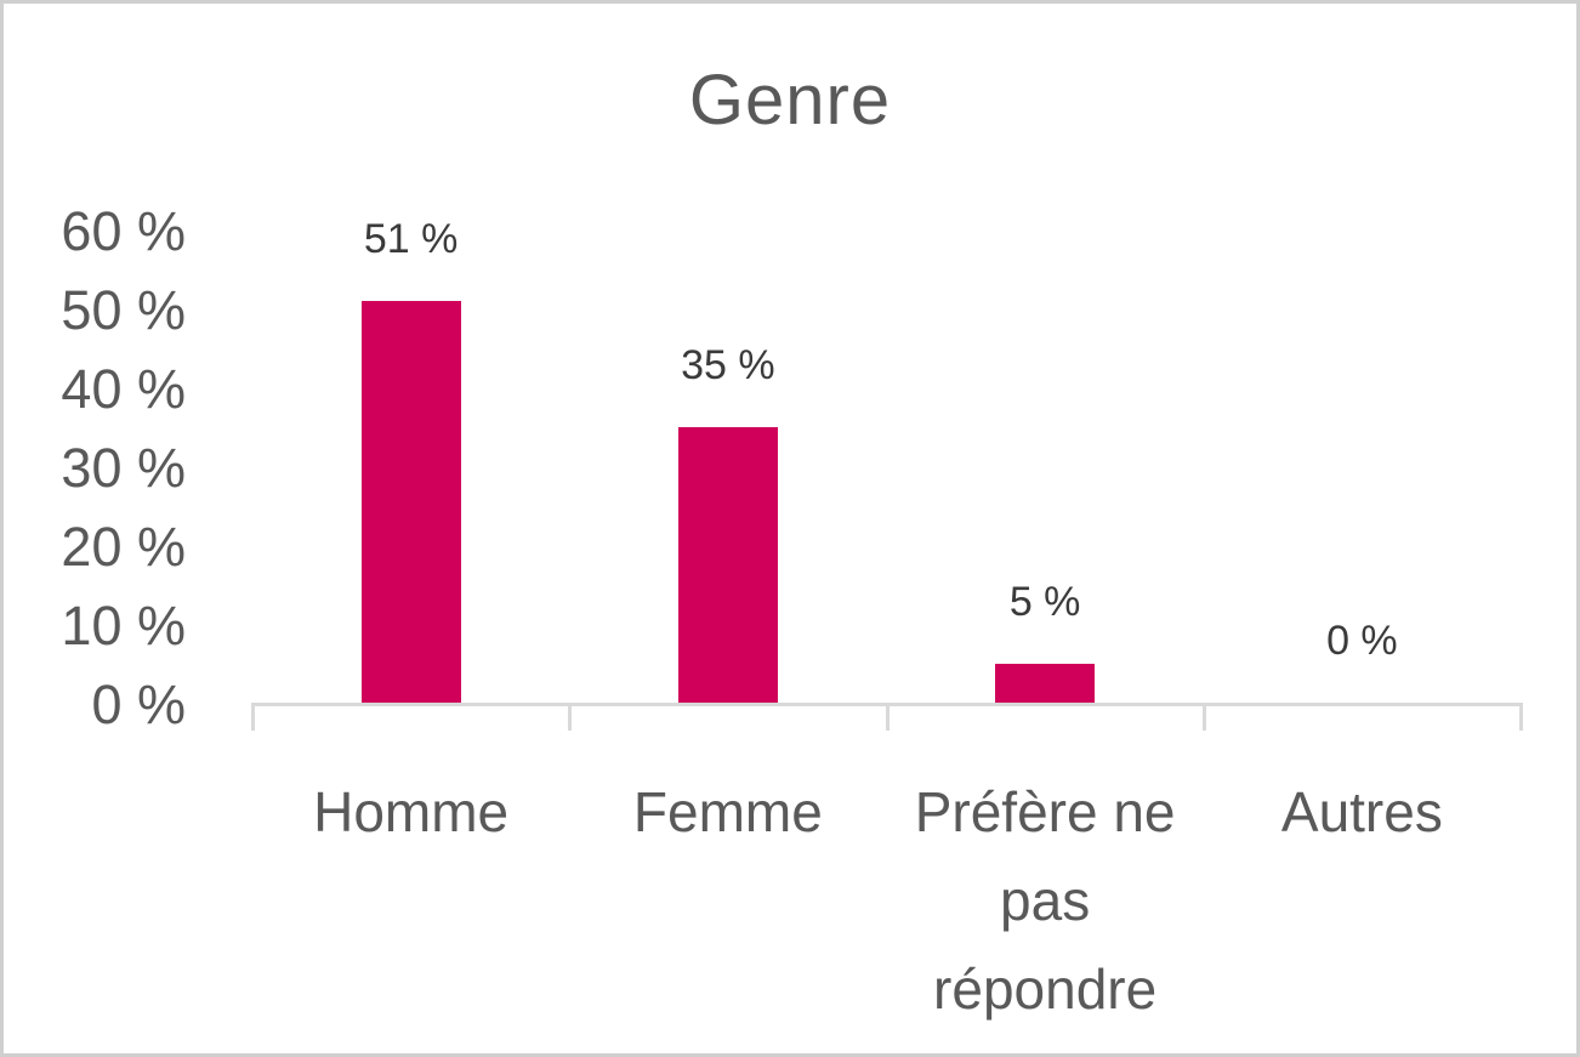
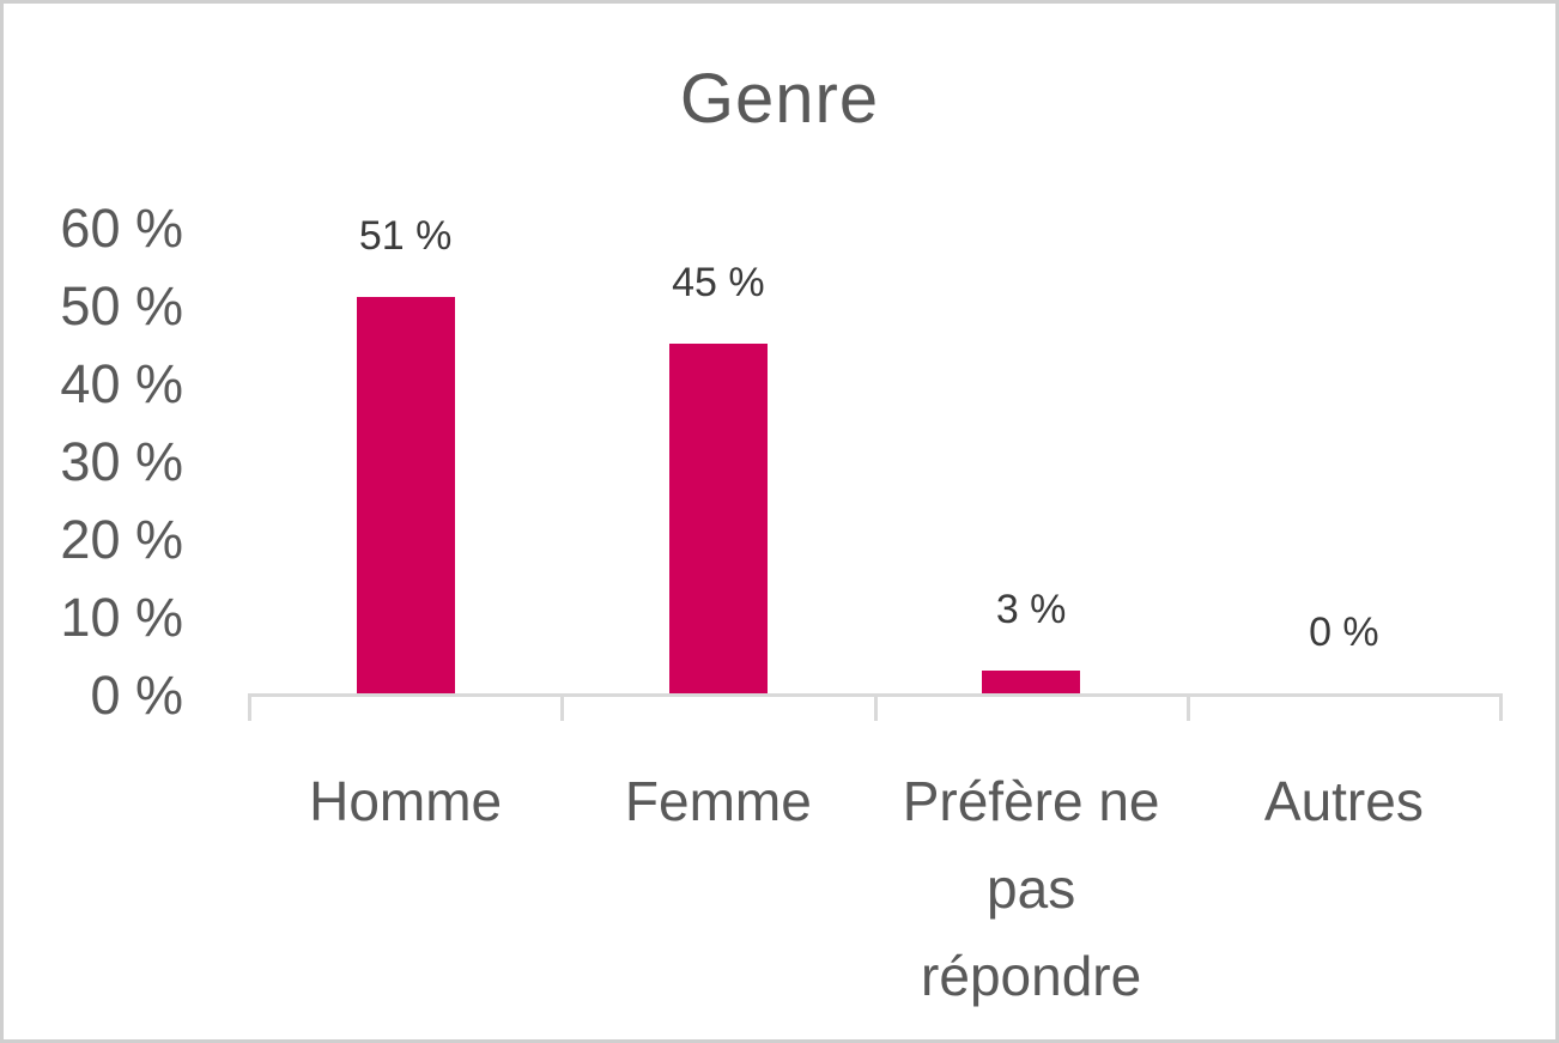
Femme: 35 -> 45
Préfère ne pas répondre: 5 -> 3
